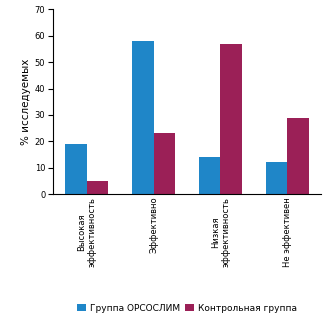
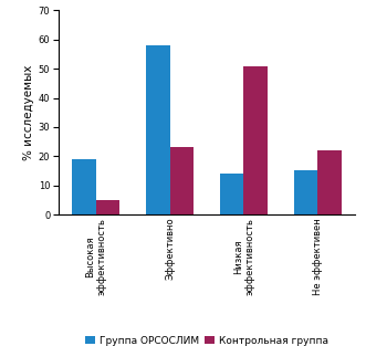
Контрольная группа/Низкая эффективность: 57 -> 51
Группа ОРСОСЛИМ/Не эффективен: 12 -> 15
Контрольная группа/Не эффективен: 29 -> 22
